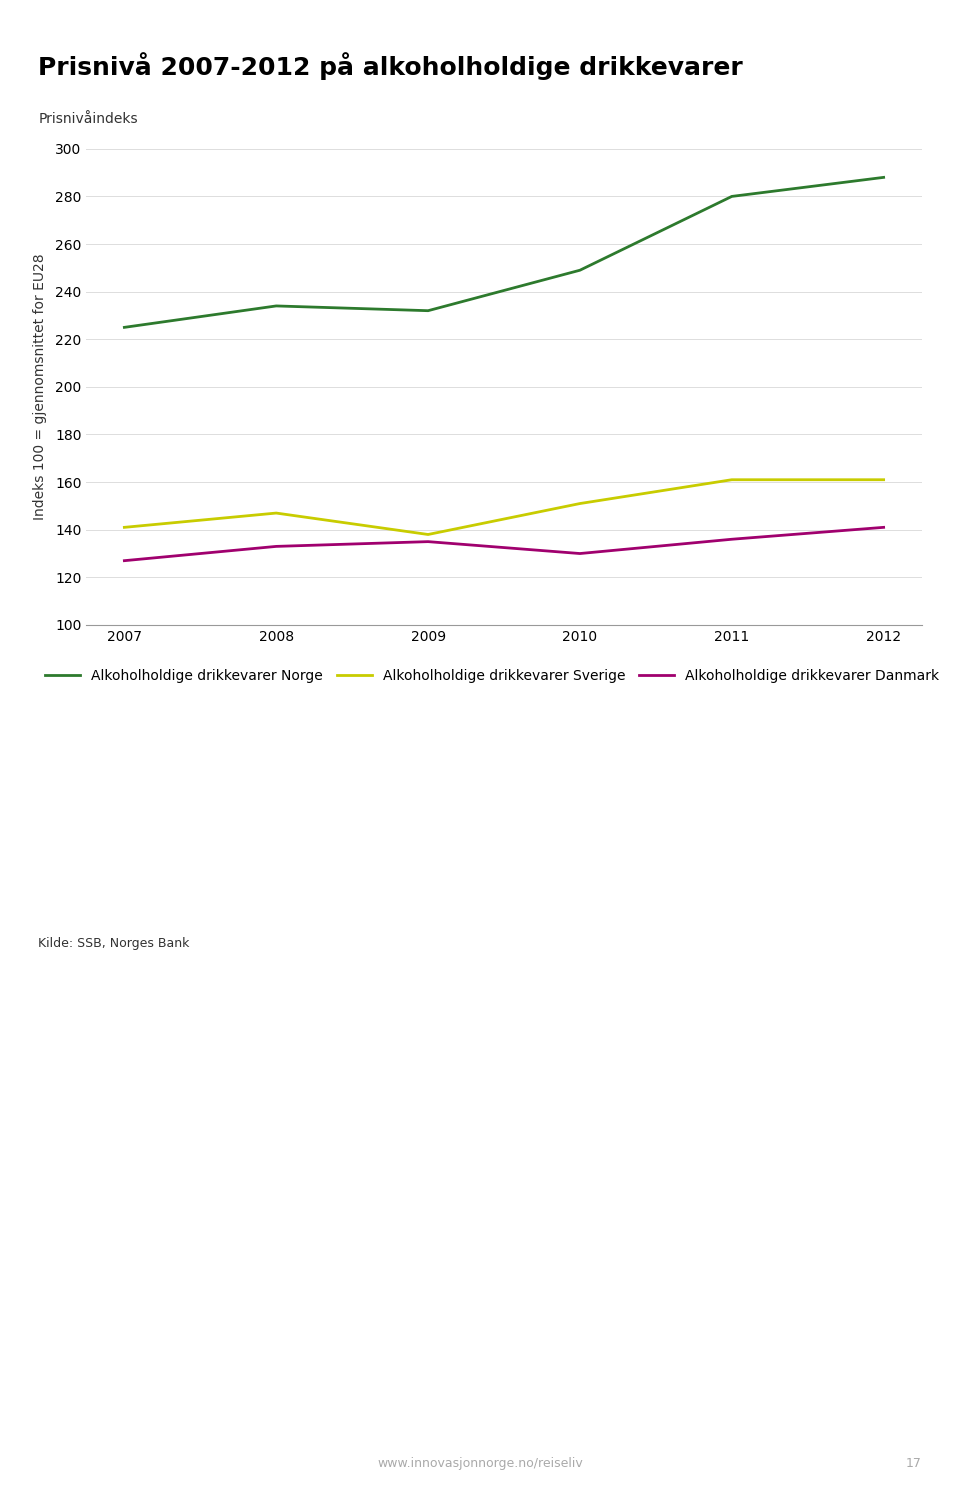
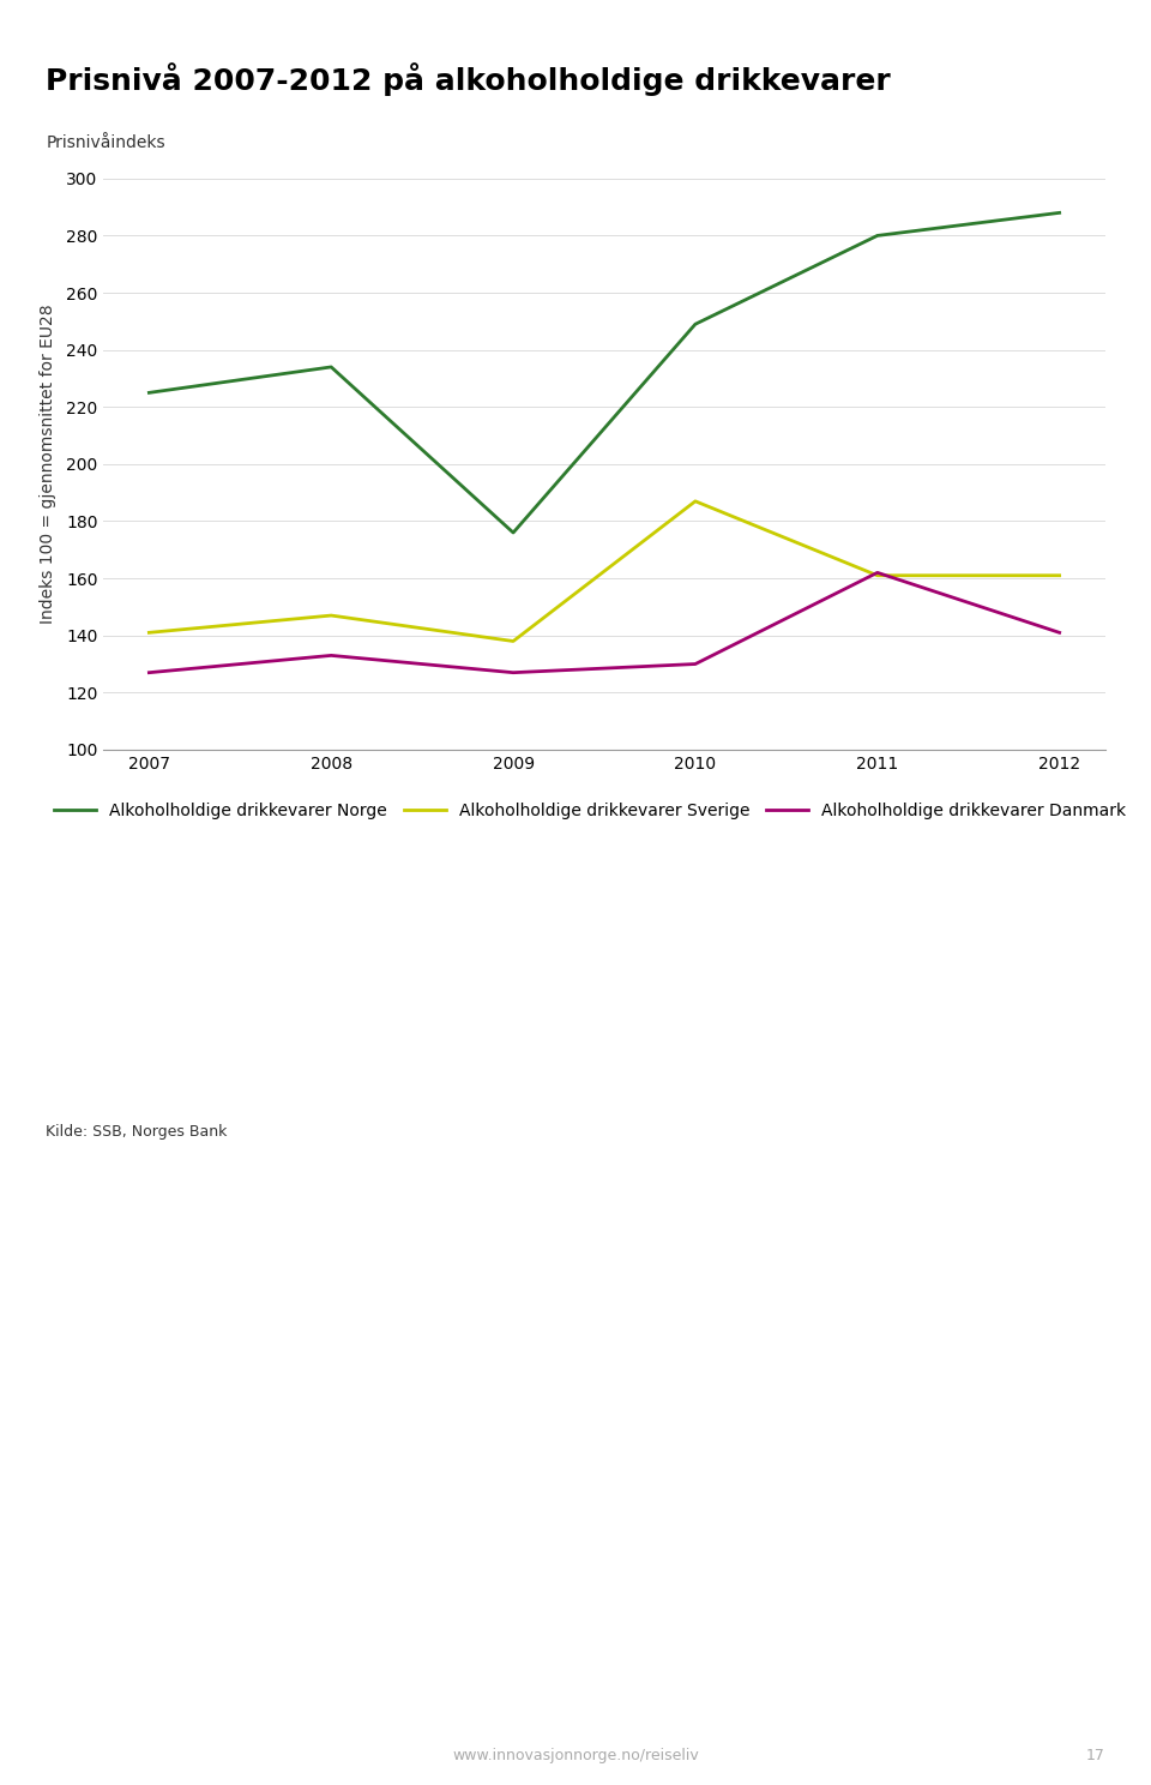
Alkoholholdige drikkevarer Norge/2009: 232 -> 176
Alkoholholdige drikkevarer Danmark/2009: 135 -> 127
Alkoholholdige drikkevarer Sverige/2010: 151 -> 187
Alkoholholdige drikkevarer Danmark/2011: 136 -> 162
